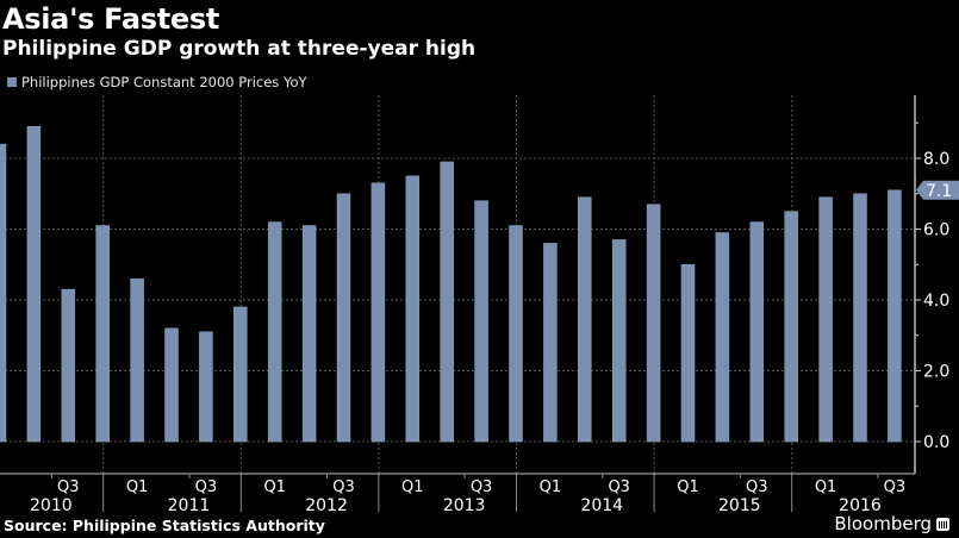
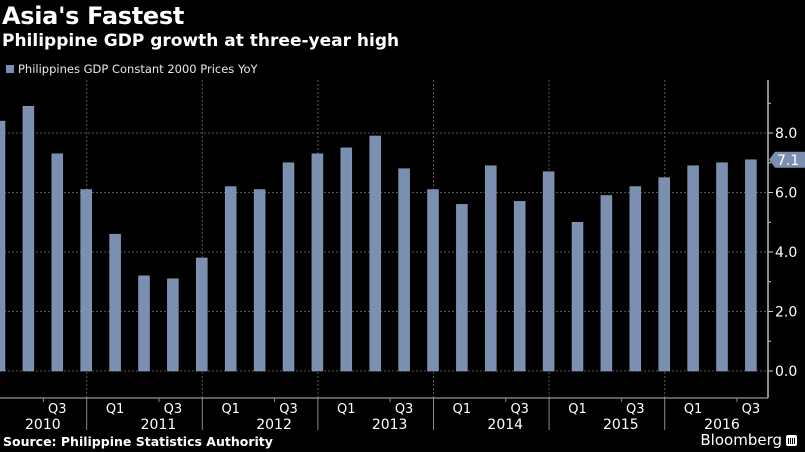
Q3 2010: 4.3 -> 7.3
